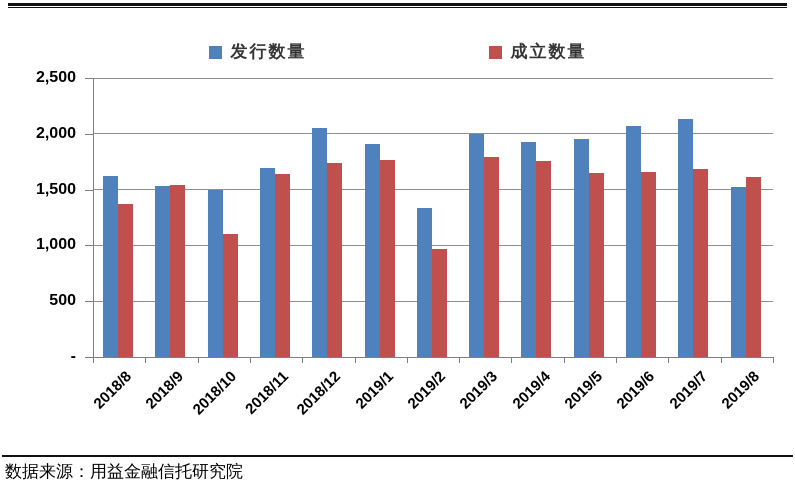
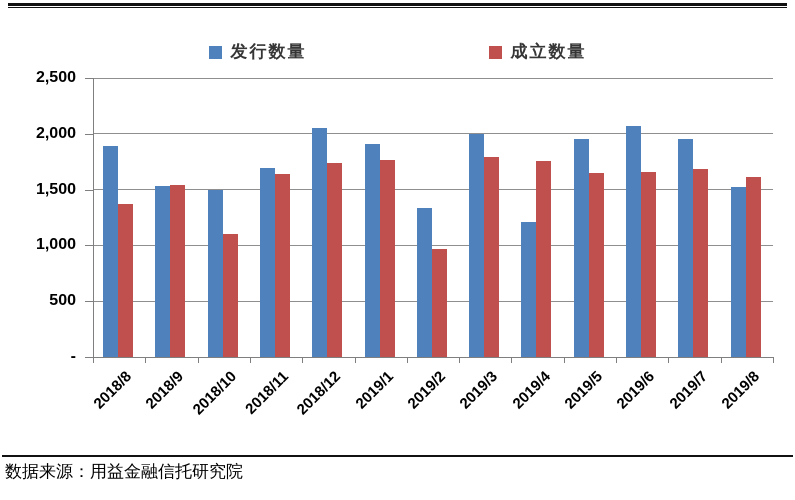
发行数量/2018/8: 1620 -> 1890
发行数量/2019/4: 1930 -> 1210
发行数量/2019/7: 2130 -> 1950
